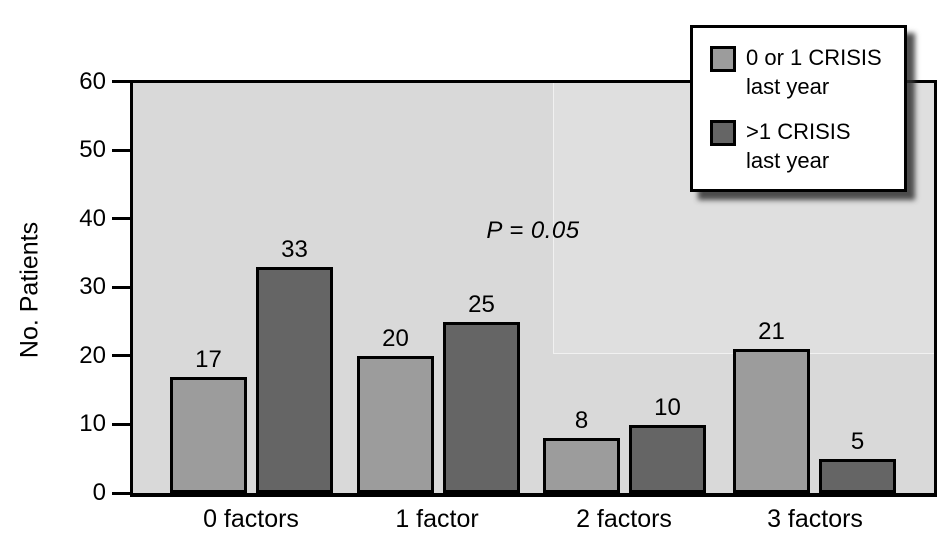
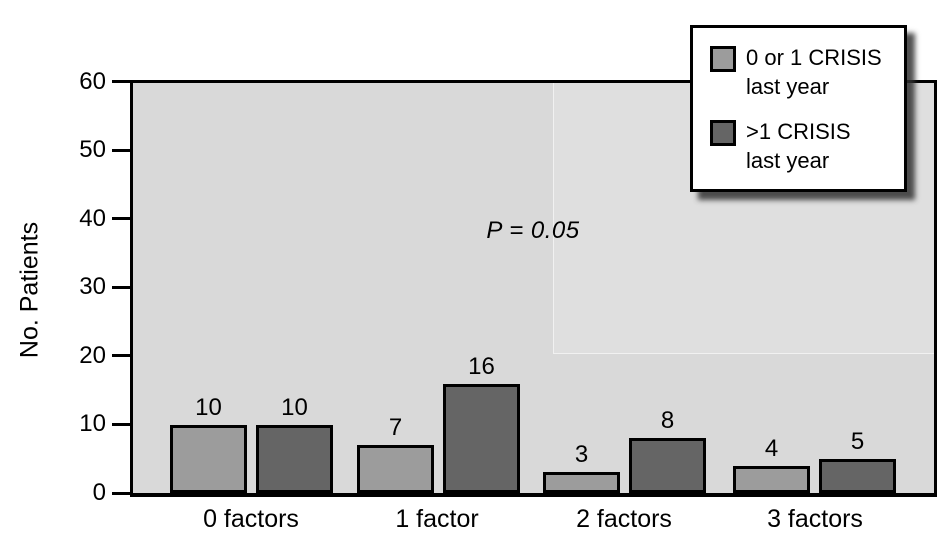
0 or 1 CRISIS last year/0 factors: 17 -> 10
>1 CRISIS last year/0 factors: 33 -> 10
0 or 1 CRISIS last year/1 factor: 20 -> 7
>1 CRISIS last year/1 factor: 25 -> 16
0 or 1 CRISIS last year/2 factors: 8 -> 3
>1 CRISIS last year/2 factors: 10 -> 8
0 or 1 CRISIS last year/3 factors: 21 -> 4
